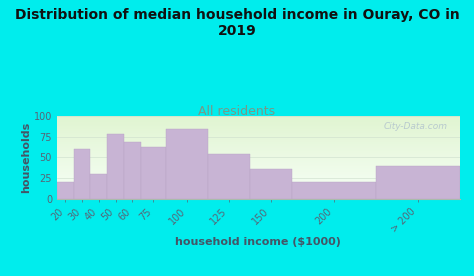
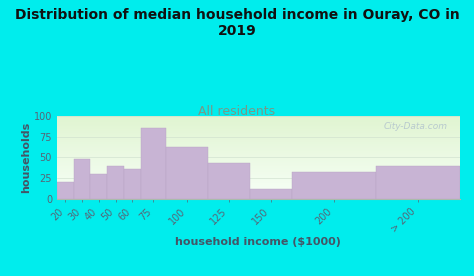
30: 60 -> 48
50: 78 -> 39
60: 68 -> 36
75: 62 -> 85
100: 84 -> 62
125: 54 -> 43
150: 36 -> 12
200: 20 -> 32
